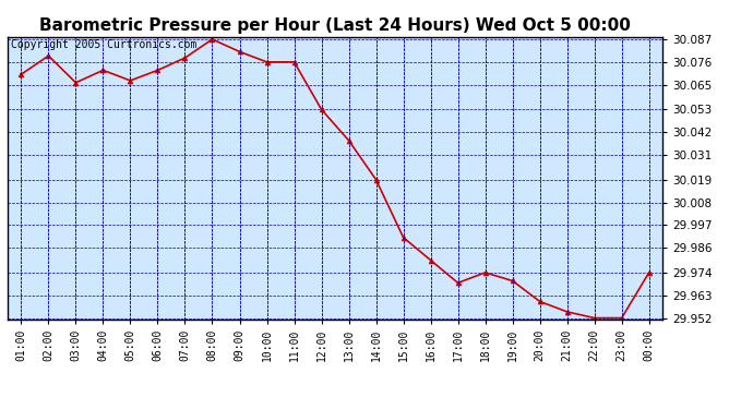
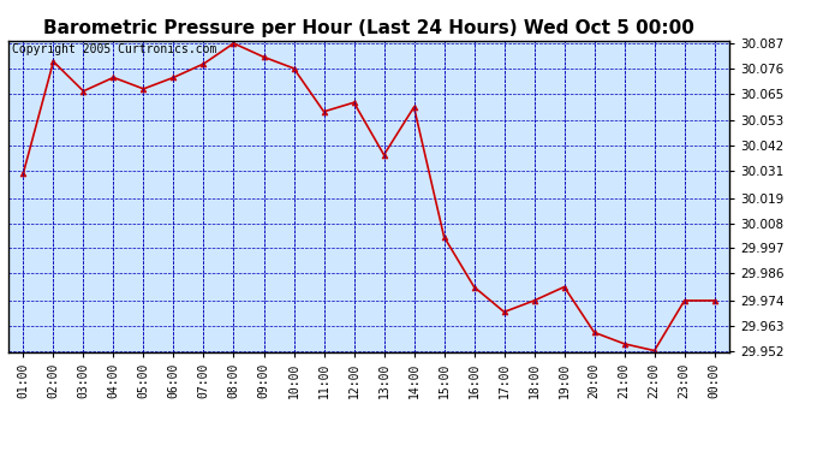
01:00: 30.070 -> 30.030
11:00: 30.076 -> 30.057
12:00: 30.053 -> 30.061
14:00: 30.019 -> 30.059
15:00: 29.991 -> 30.002
19:00: 29.970 -> 29.980
23:00: 29.952 -> 29.974
